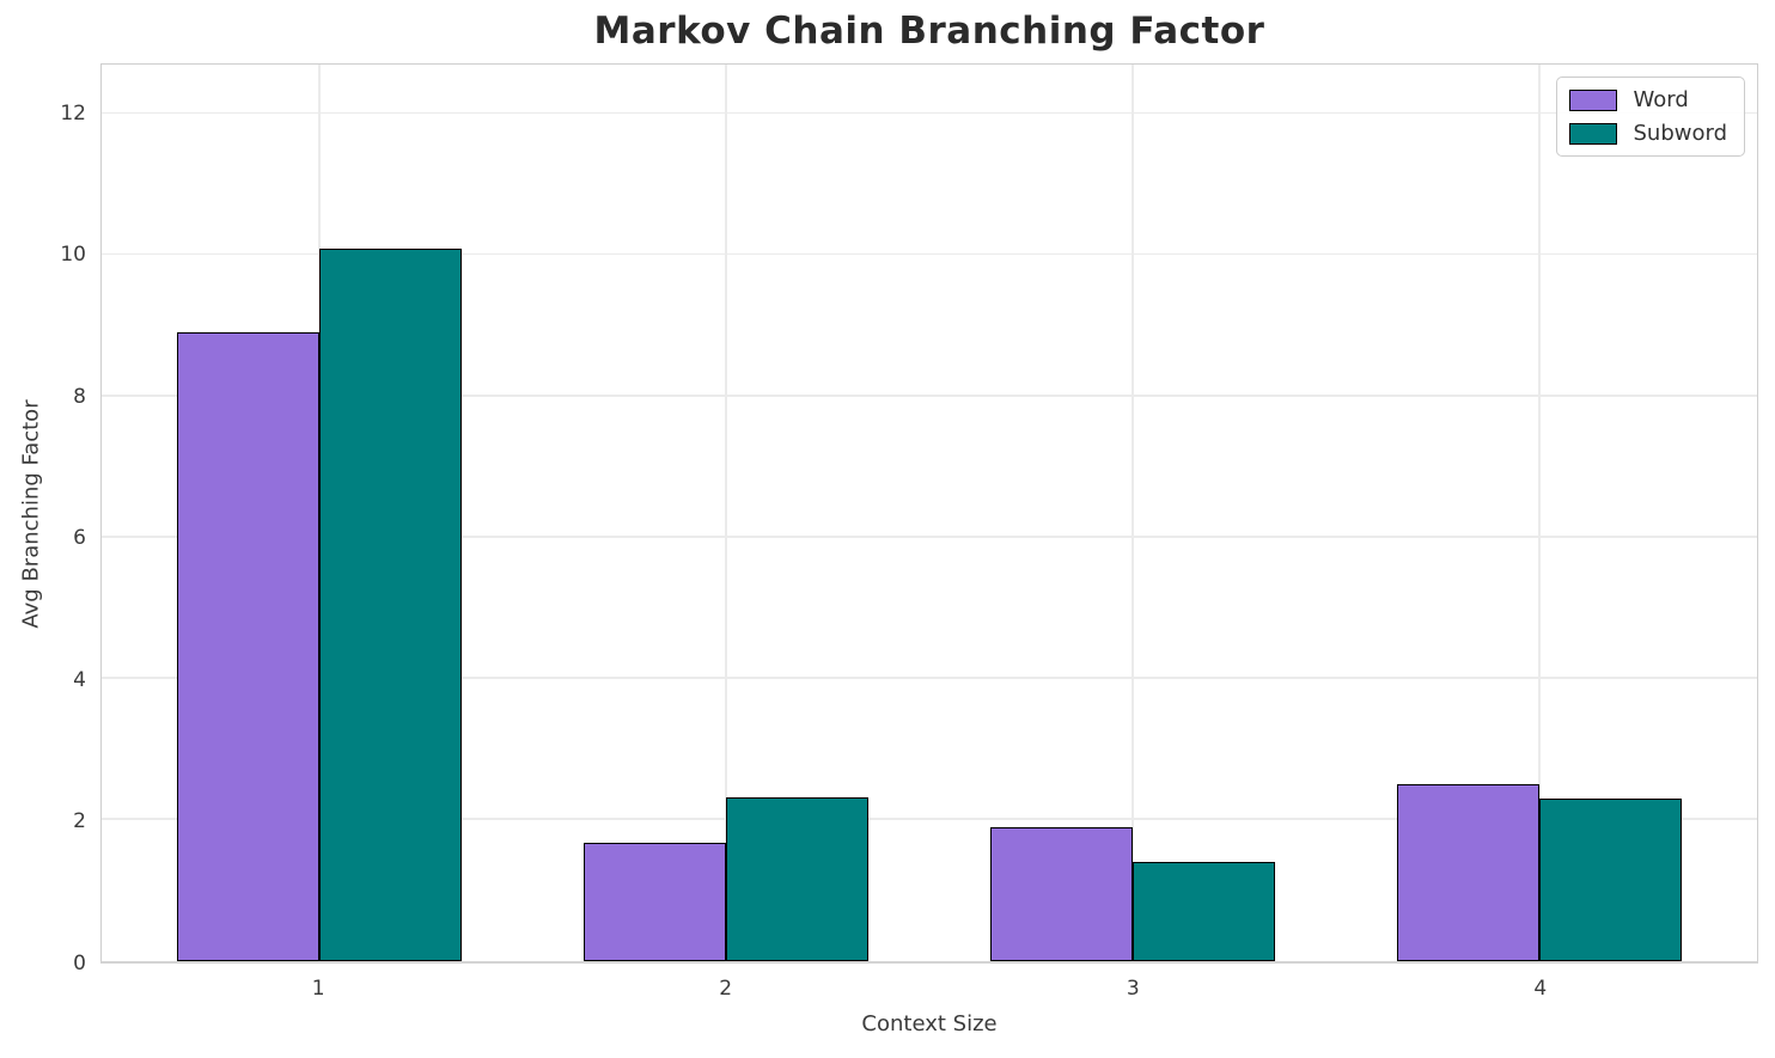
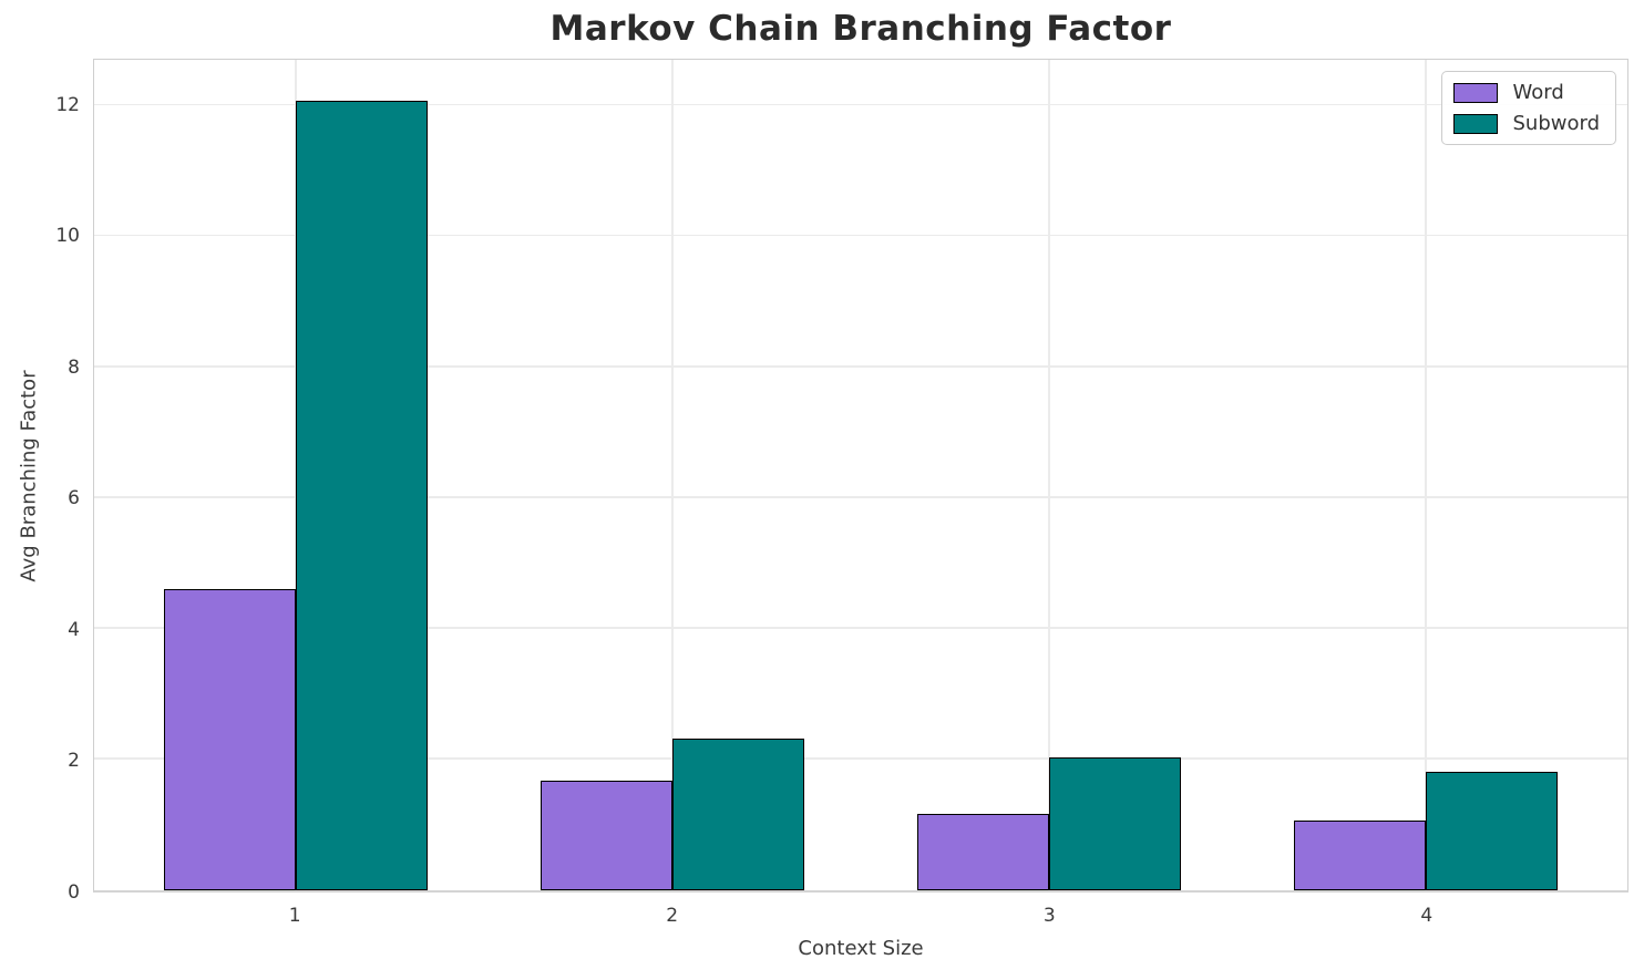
Word/1: 8.9 -> 4.6
Subword/1: 10.1 -> 12.1
Word/3: 1.9 -> 1.2
Subword/3: 1.4 -> 2.0
Word/4: 2.5 -> 1.1
Subword/4: 2.3 -> 1.8
